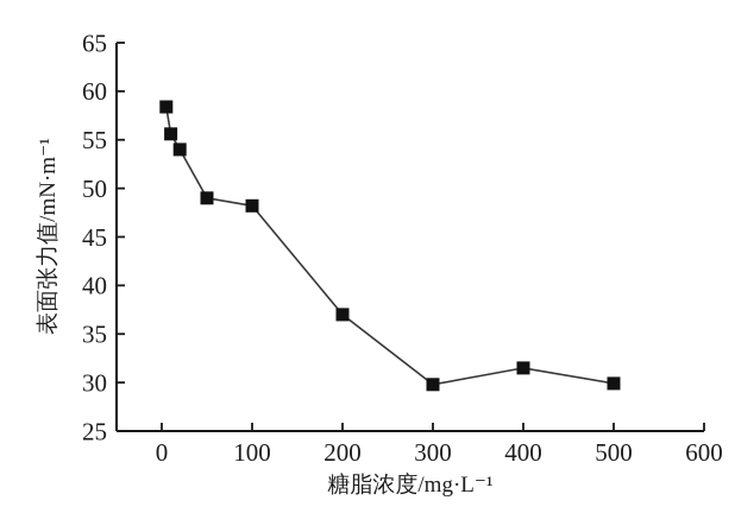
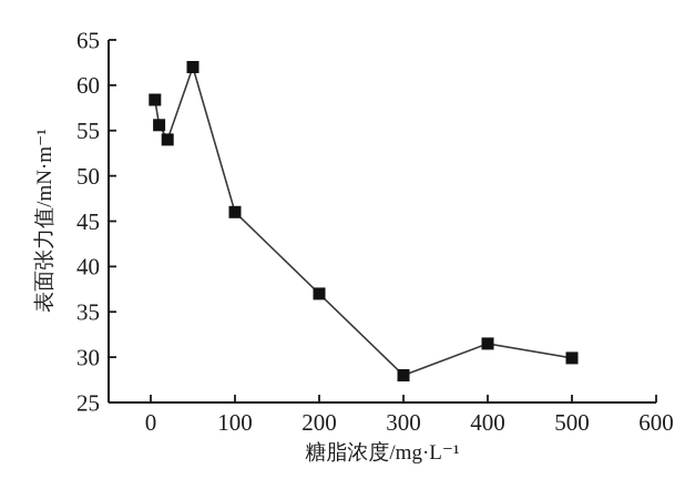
50: 49 -> 62
100: 48 -> 46
300: 30 -> 28
